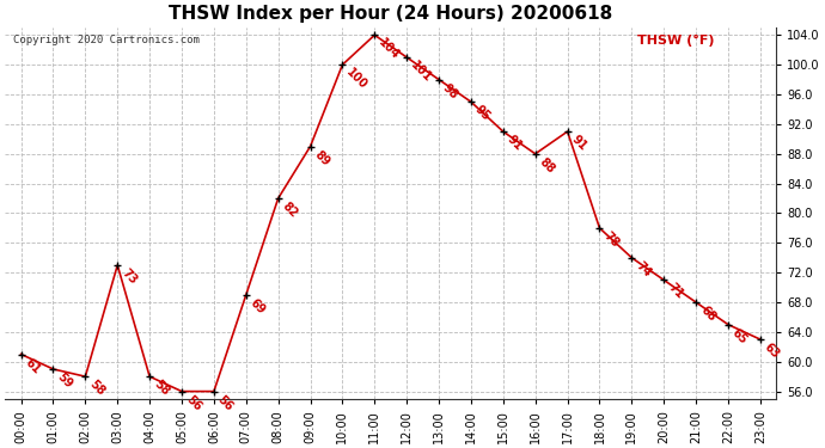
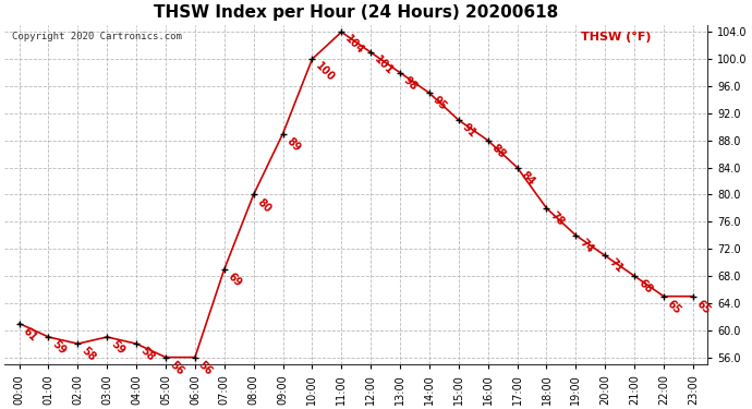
03:00: 73 -> 59
08:00: 82 -> 80
17:00: 91 -> 84
23:00: 63 -> 65
